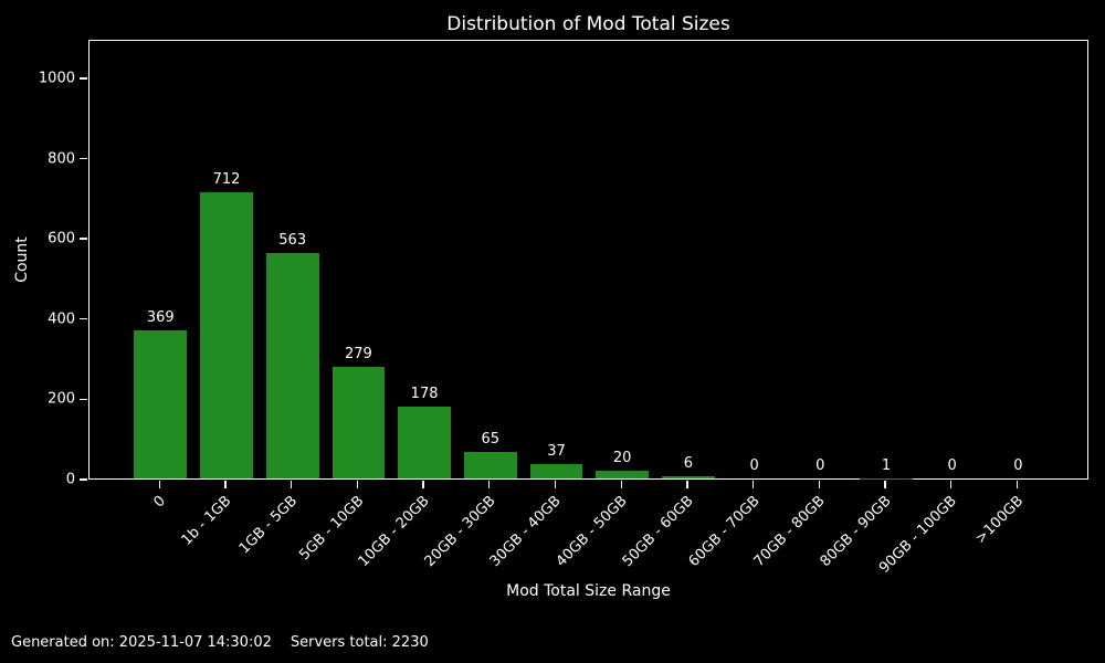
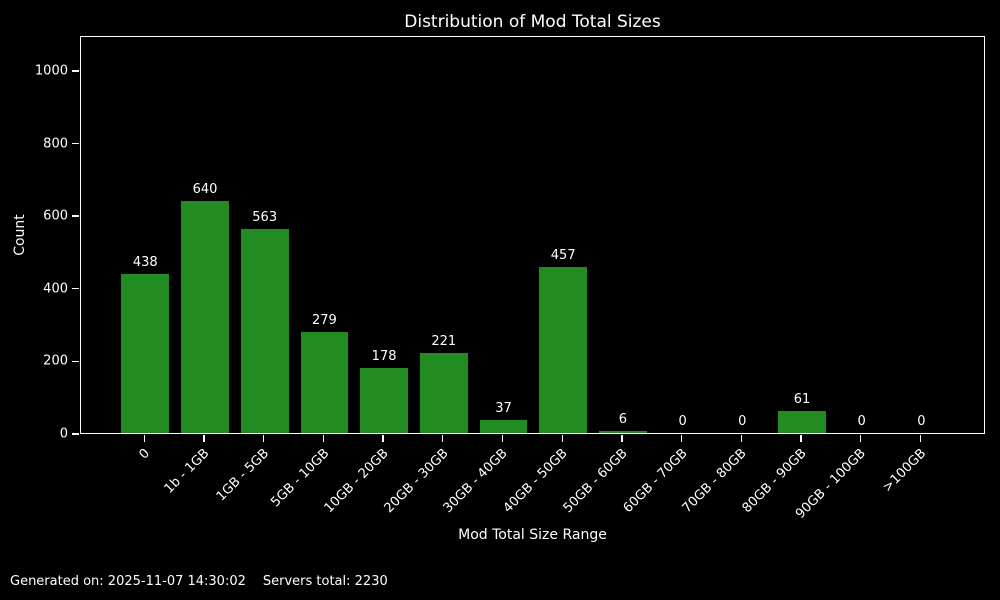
0: 369 -> 438
1b - 1GB: 712 -> 640
20GB - 30GB: 65 -> 221
40GB - 50GB: 20 -> 457
80GB - 90GB: 1 -> 61
